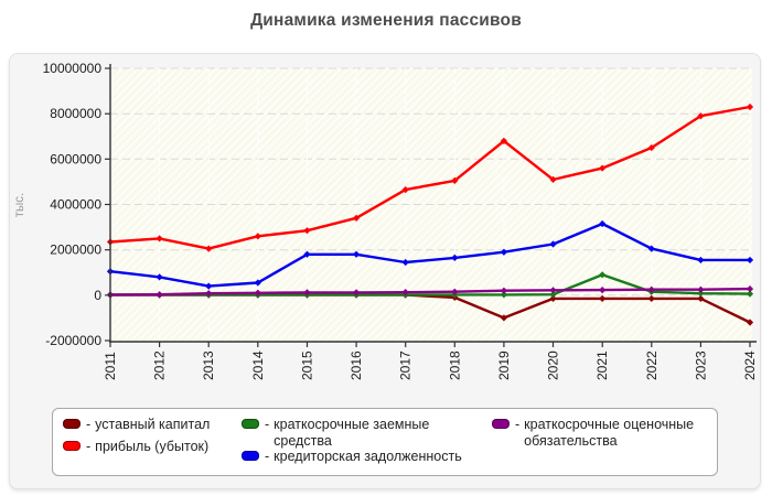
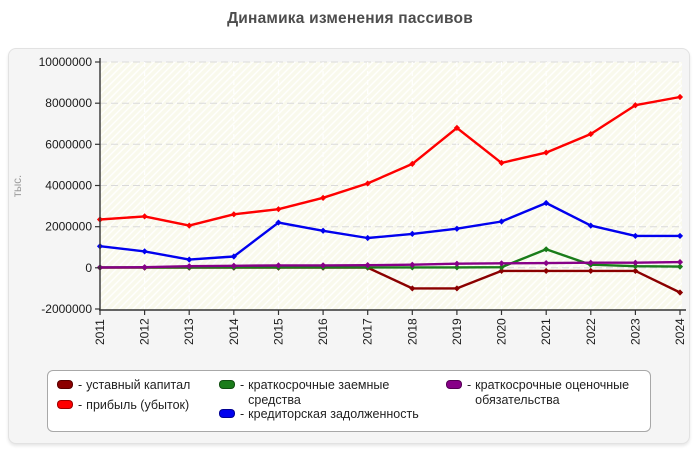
кредиторская задолженность/2015: 1800000 -> 2200000
прибыль (убыток)/2017: 4600000 -> 4100000
уставный капитал/2018: -100000 -> -1000000
